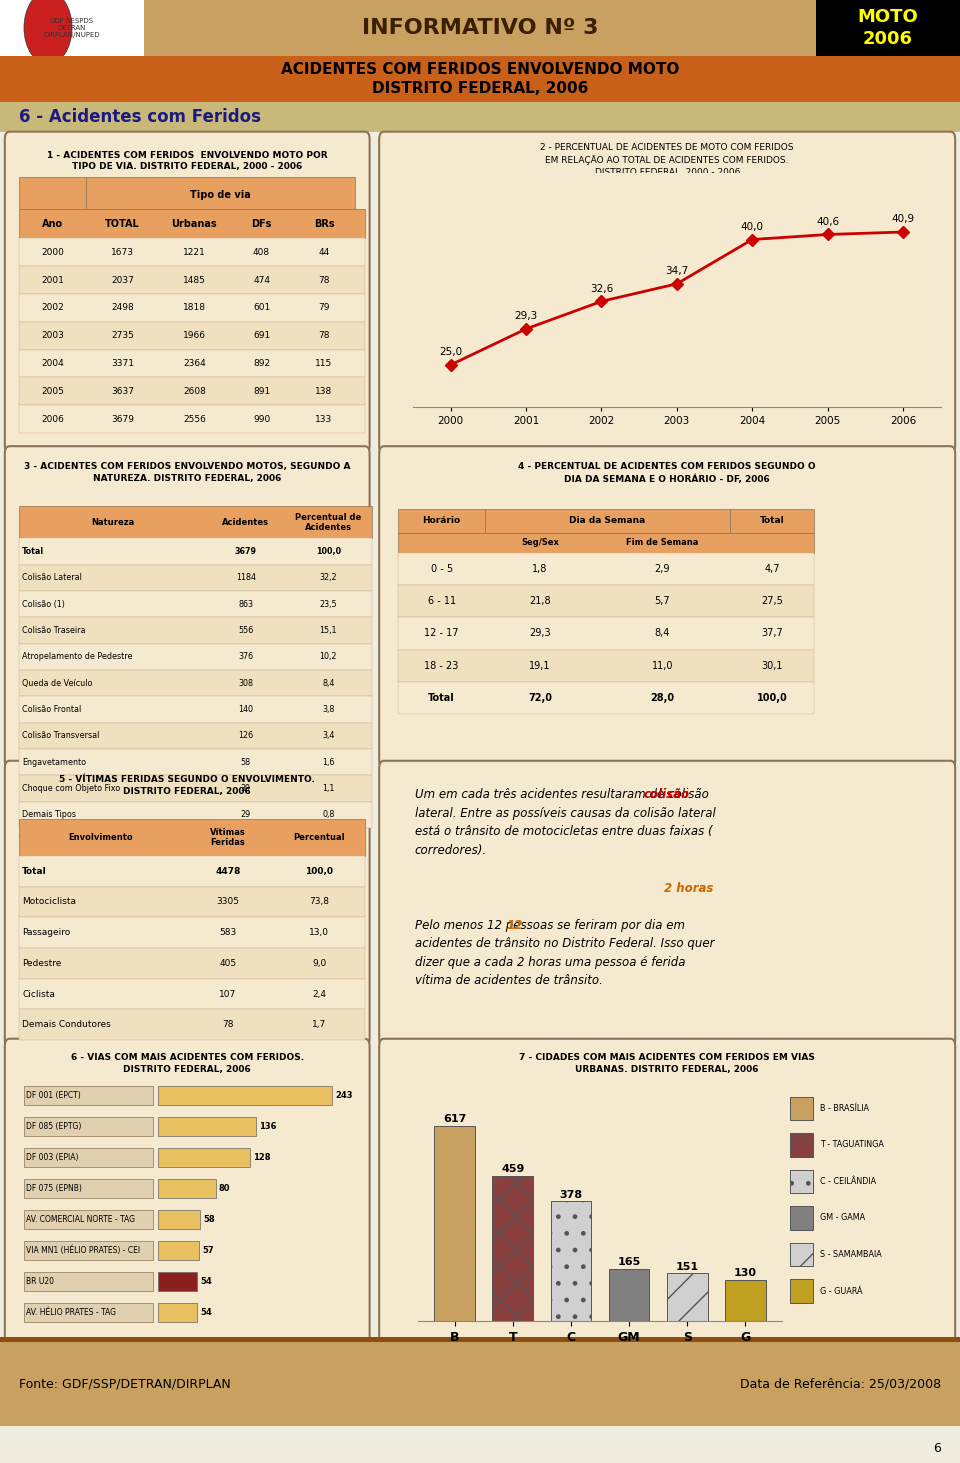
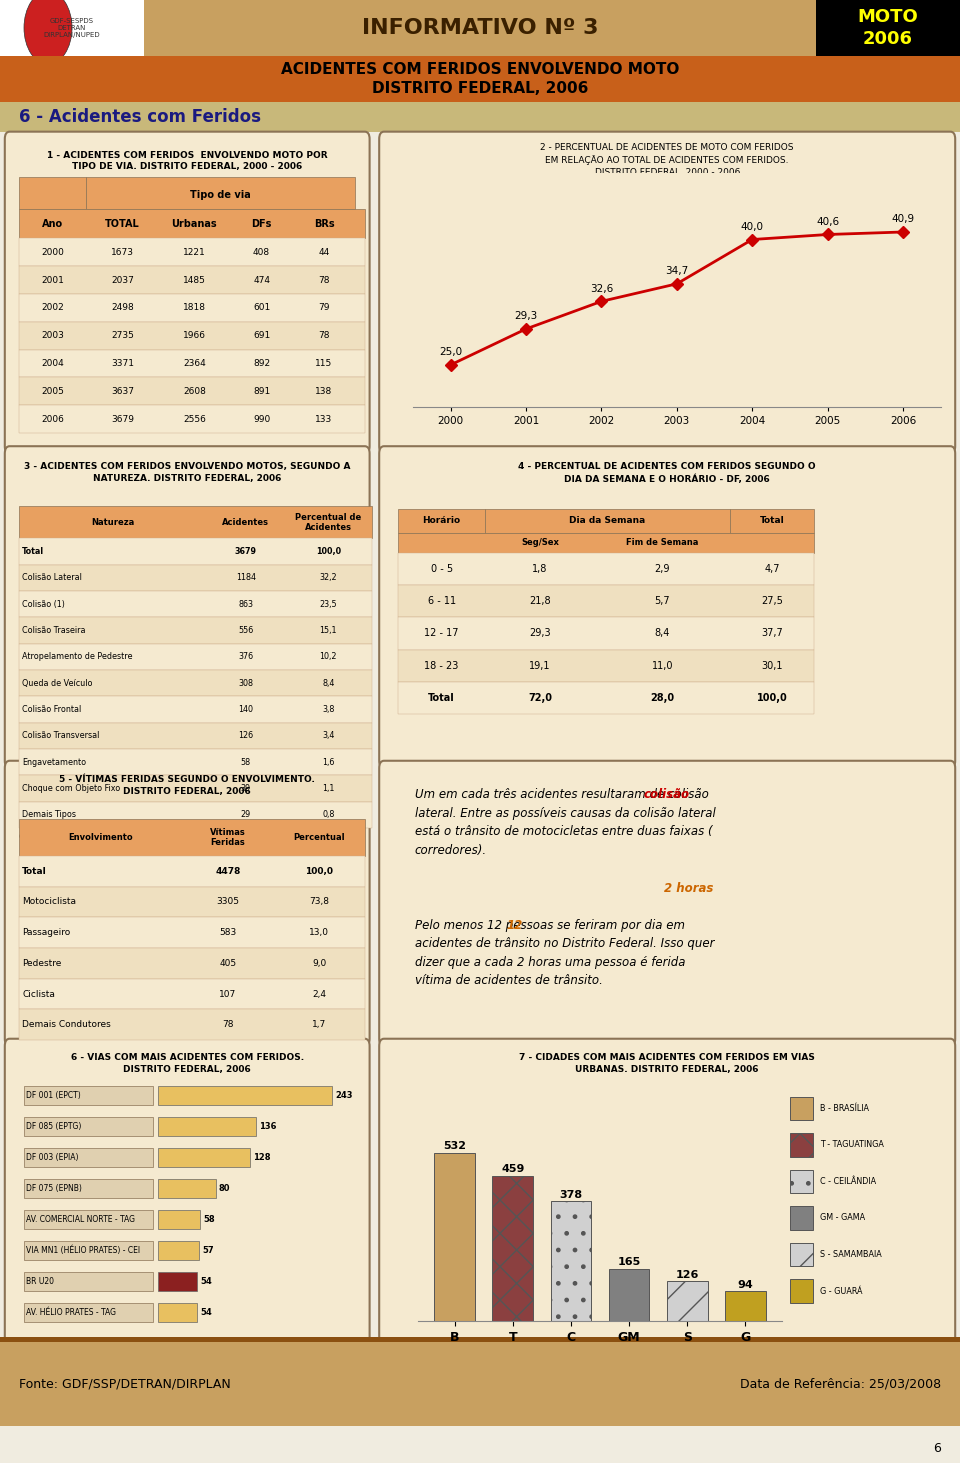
B: 617 -> 532
S: 151 -> 126
G: 130 -> 94
